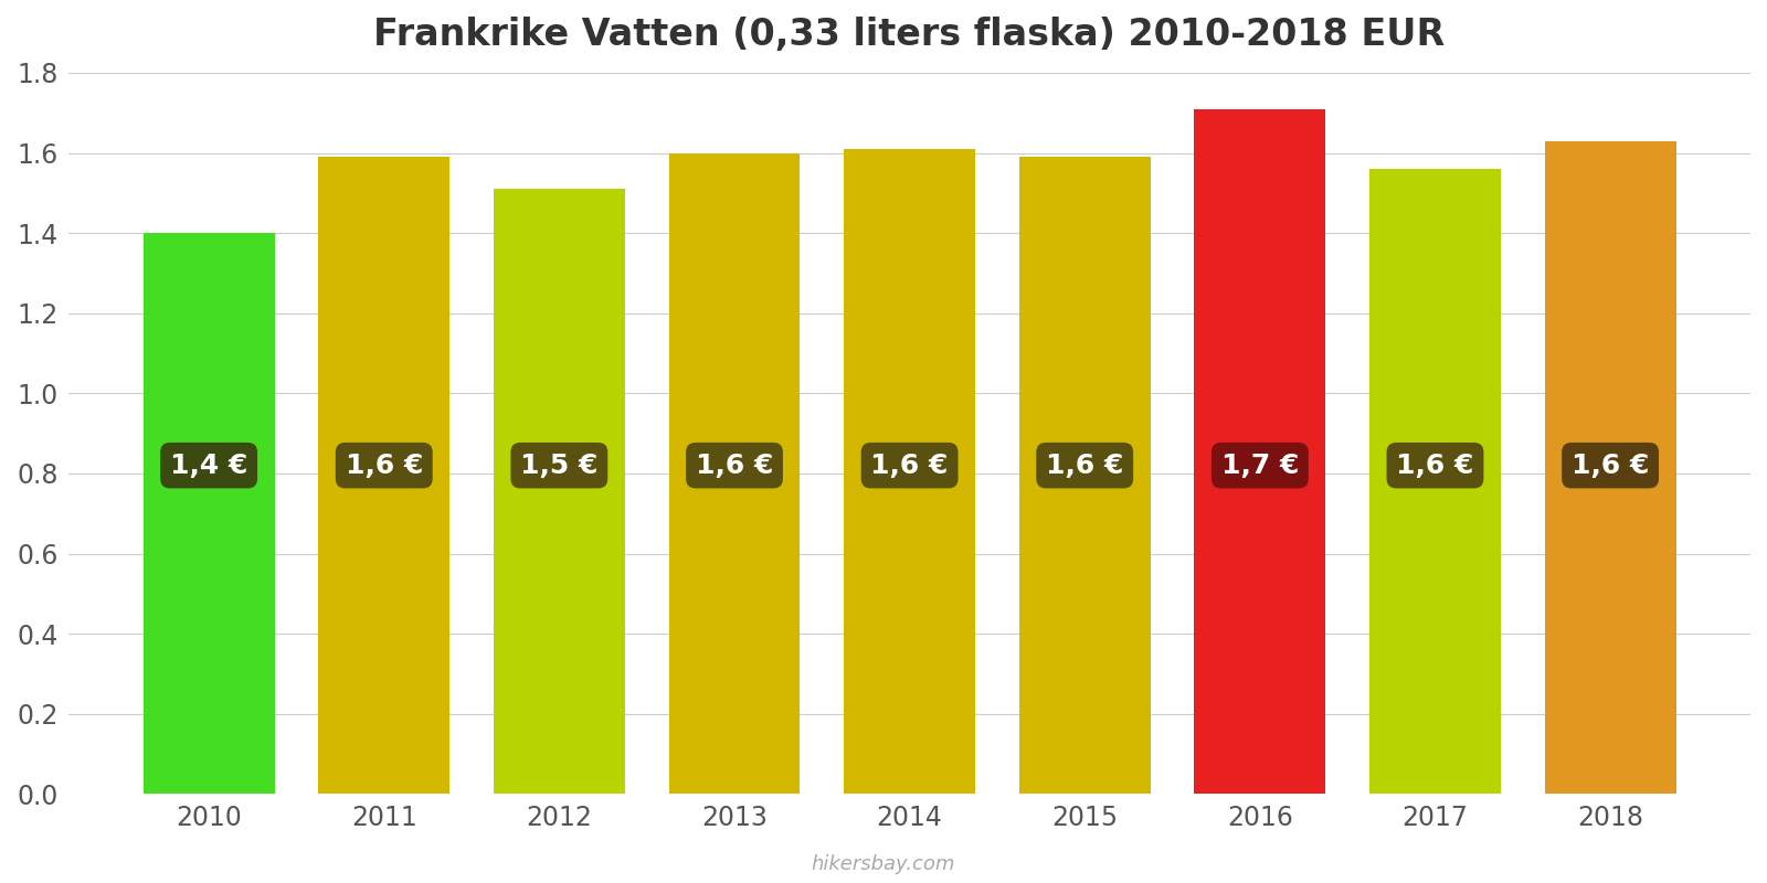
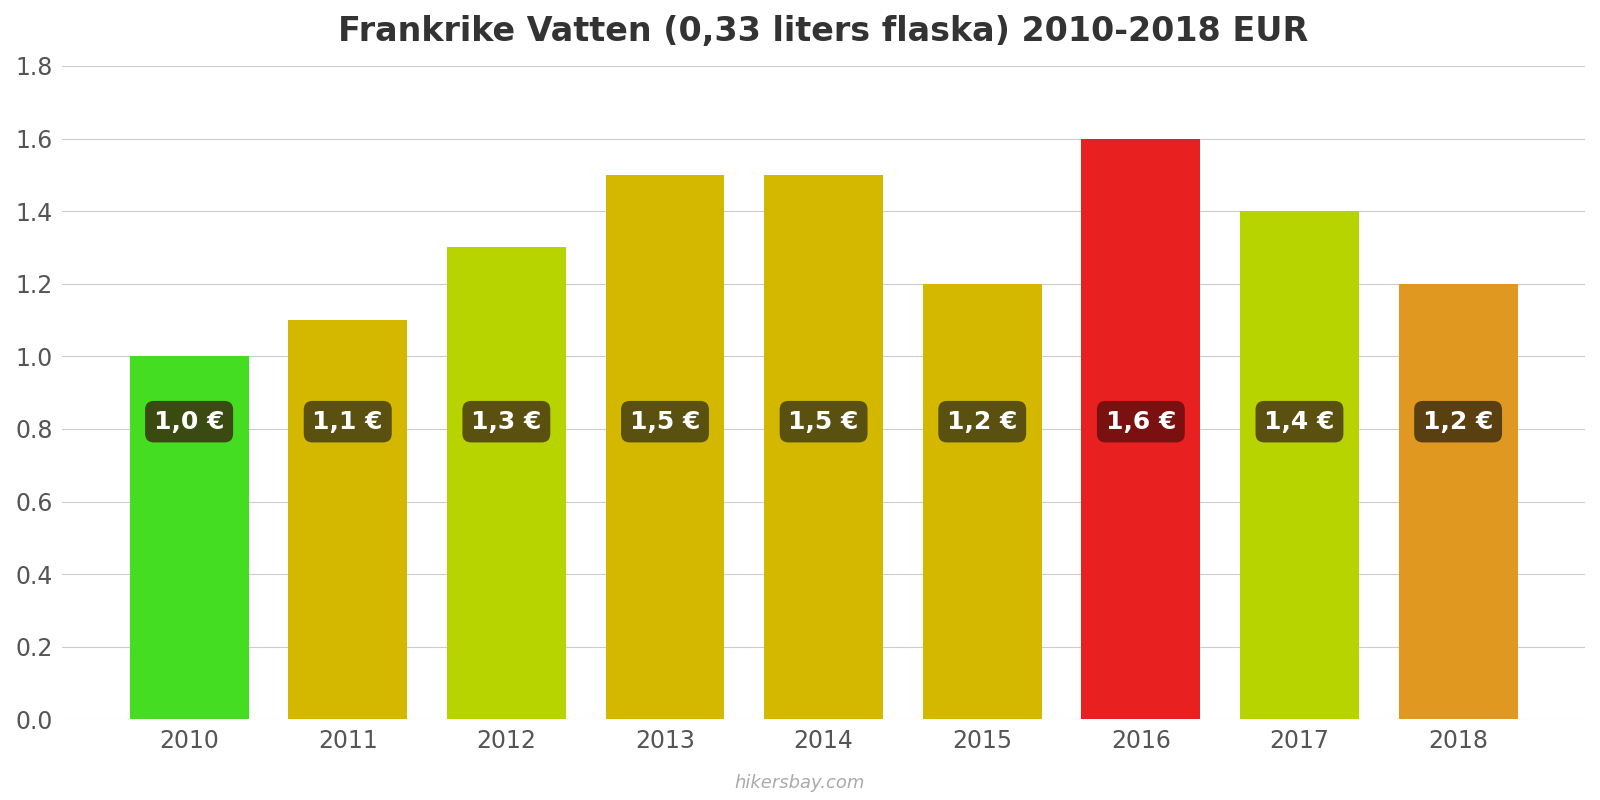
2010: 1,4 -> 1,0
2011: 1,6 -> 1,1
2012: 1,5 -> 1,3
2013: 1,6 -> 1,5
2014: 1,6 -> 1,5
2015: 1,6 -> 1,2
2016: 1,7 -> 1,6
2017: 1,6 -> 1,4
2018: 1,6 -> 1,2
